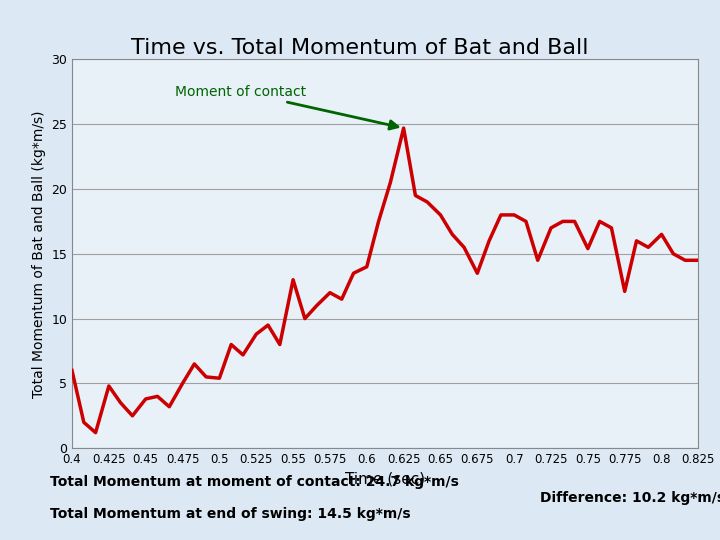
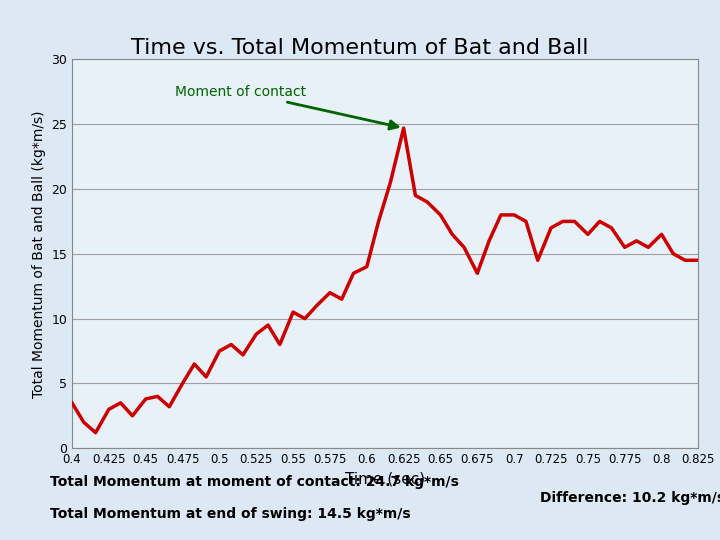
0.4: 6.0 -> 3.5
0.425: 4.8 -> 3.0
0.5: 5.4 -> 7.5
0.55: 13.0 -> 10.5
0.75: 15.4 -> 16.5
0.775: 12.1 -> 15.5
